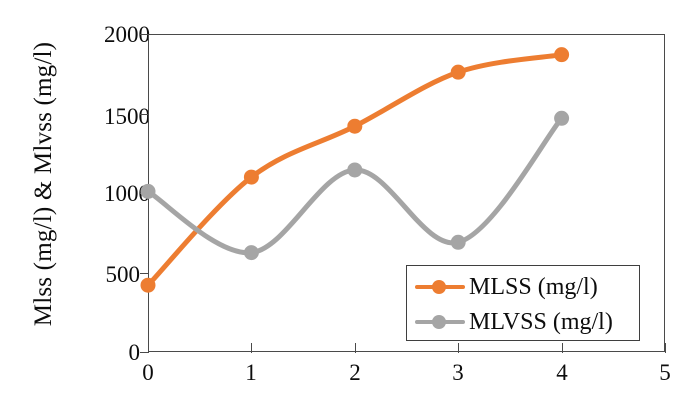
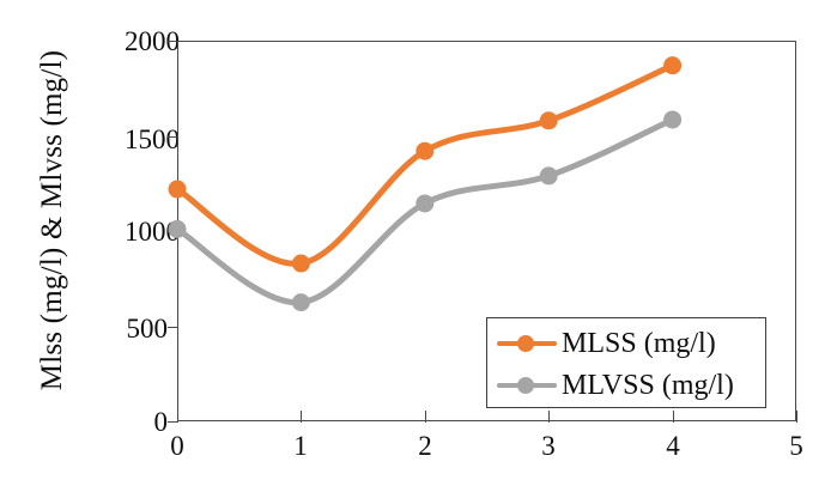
MLSS (mg/l)/0: 420 -> 1220
MLSS (mg/l)/1: 1100 -> 830
MLSS (mg/l)/3: 1760 -> 1580
MLVSS (mg/l)/3: 690 -> 1290
MLVSS (mg/l)/4: 1470 -> 1580
